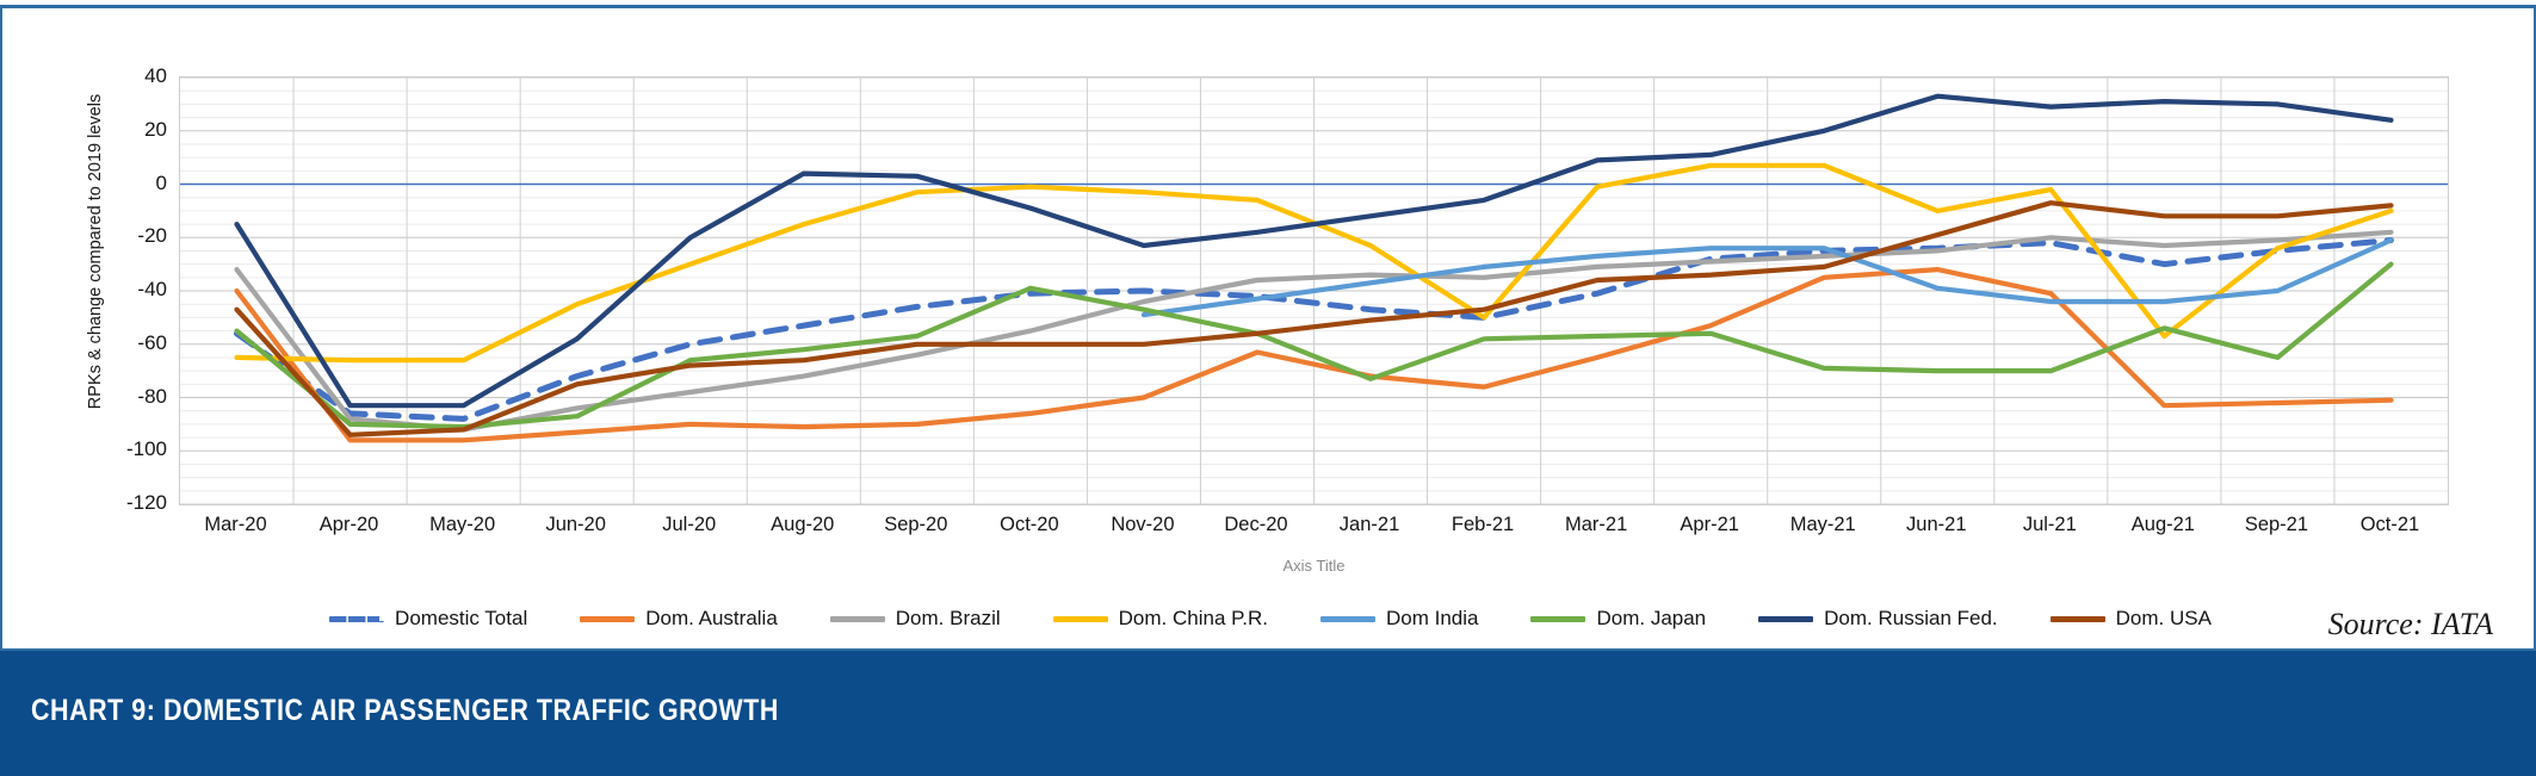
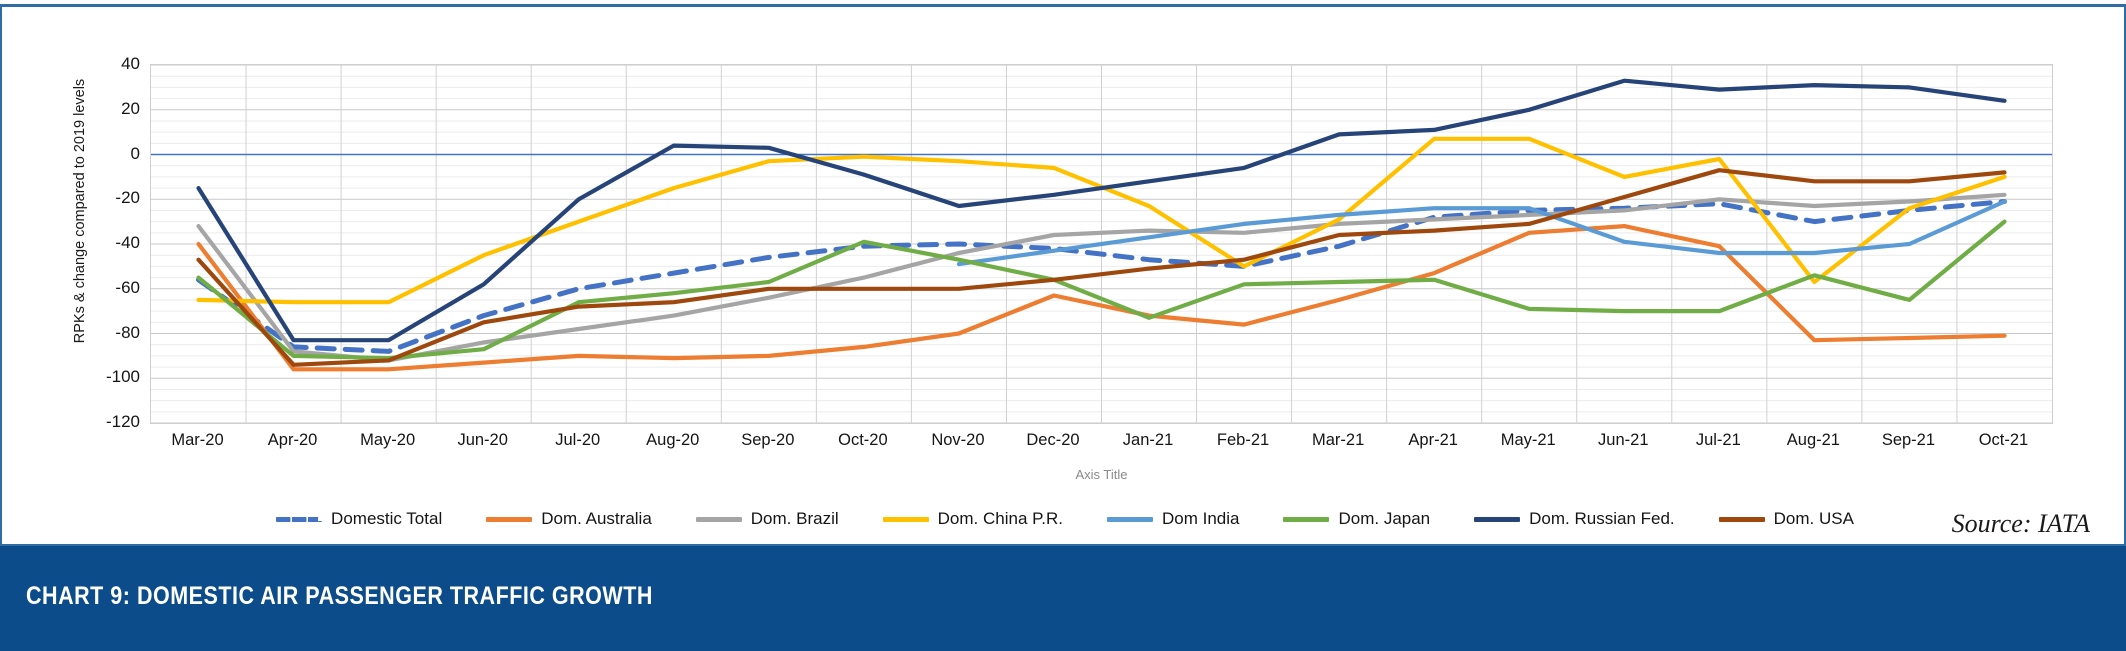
Dom. China P.R./Mar-21: -1 -> -29
